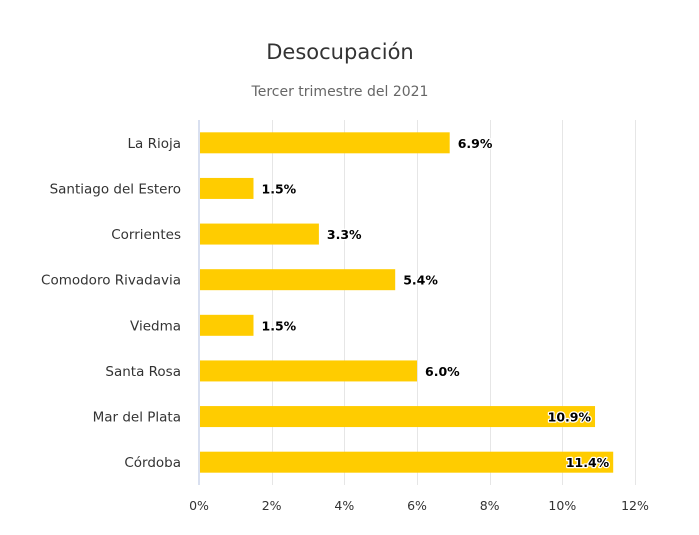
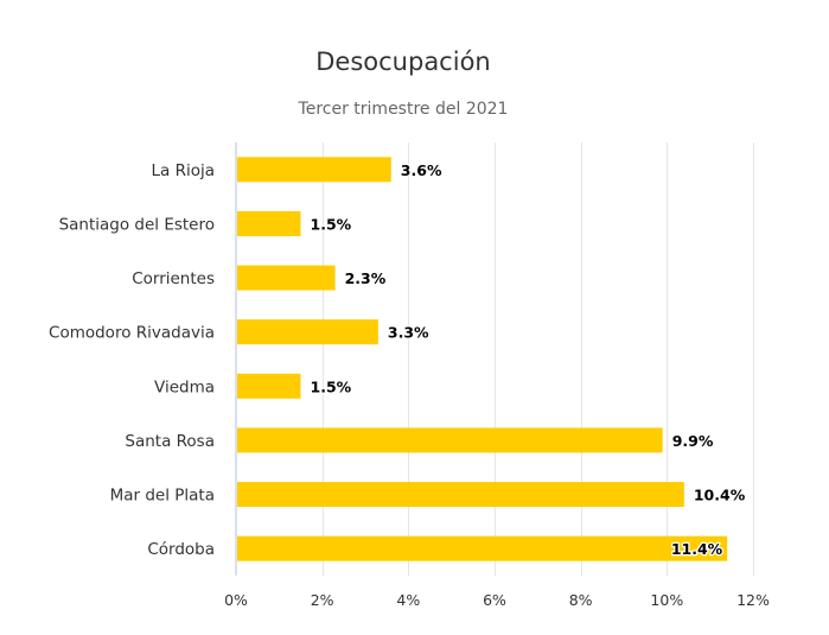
La Rioja: 6.9% -> 3.6%
Corrientes: 3.3% -> 2.3%
Comodoro Rivadavia: 5.4% -> 3.3%
Santa Rosa: 6.0% -> 9.9%
Mar del Plata: 10.9% -> 10.4%
